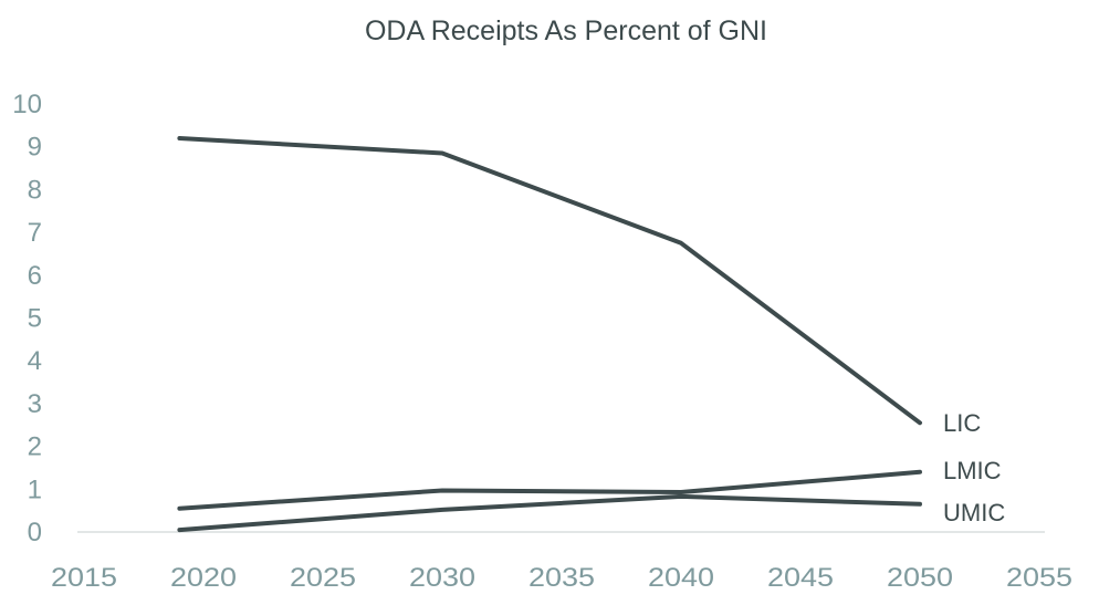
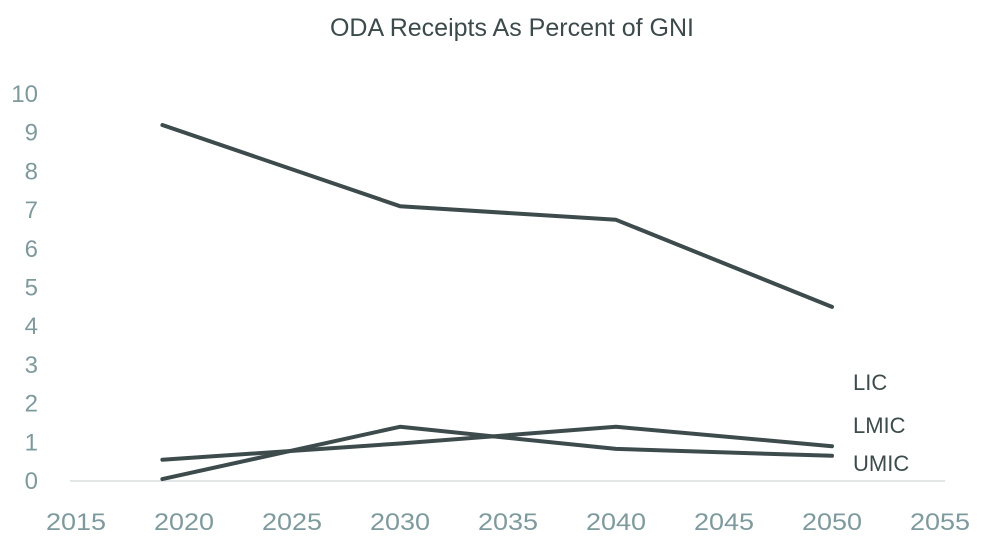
LIC/2030: 8.8 -> 7.1
UMIC/2030: 0.5 -> 1.4
LMIC/2040: 0.9 -> 1.4
LIC/2050: 2.5 -> 4.5
LMIC/2050: 1.4 -> 0.9
